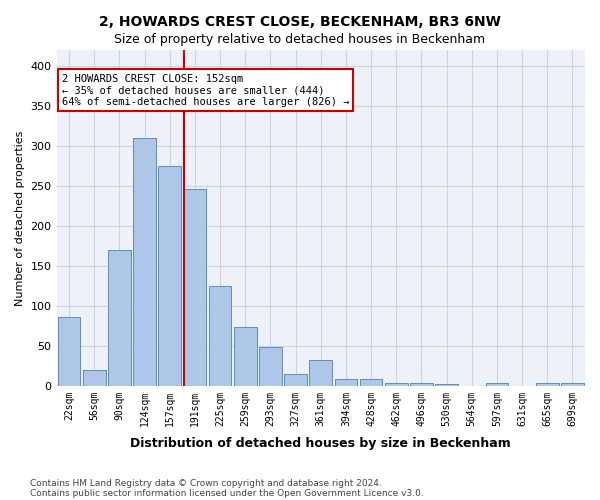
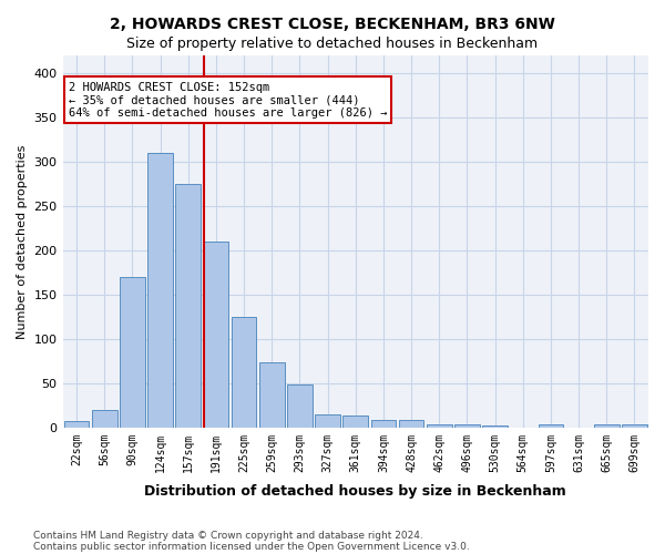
22sqm: 86 -> 7
191sqm: 246 -> 210
361sqm: 32 -> 14
